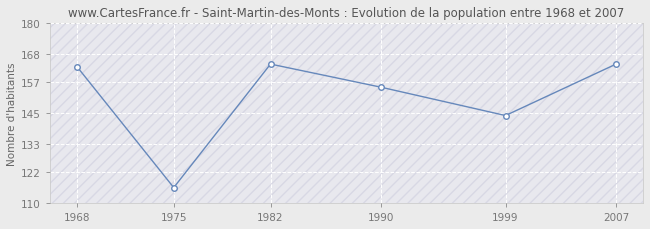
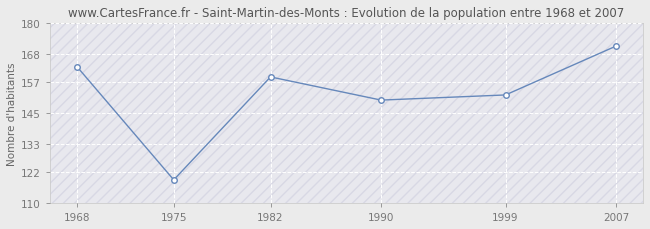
1975: 116 -> 119
1982: 164 -> 159
1990: 155 -> 150
1999: 144 -> 152
2007: 164 -> 171
